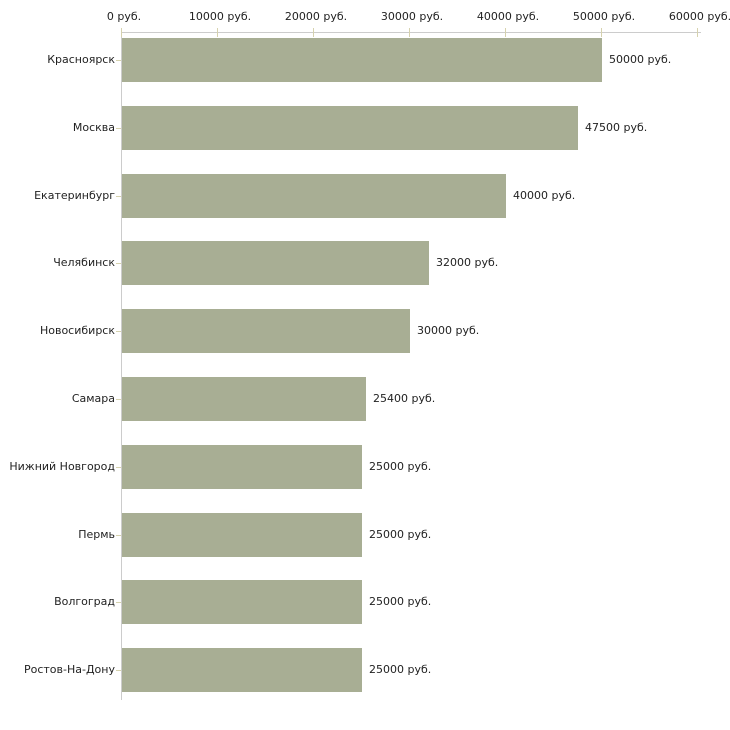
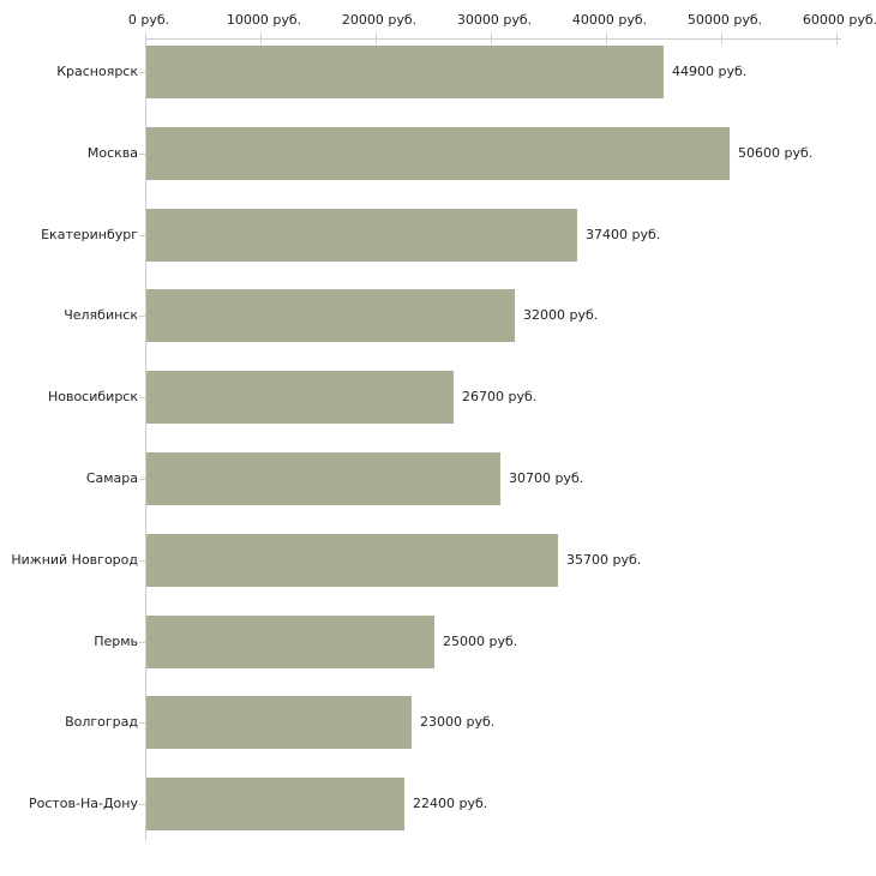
Красноярск: 50000 -> 44900
Москва: 47500 -> 50600
Екатеринбург: 40000 -> 37400
Новосибирск: 30000 -> 26700
Самара: 25400 -> 30700
Нижний Новгород: 25000 -> 35700
Волгоград: 25000 -> 23000
Ростов-На-Дону: 25000 -> 22400
